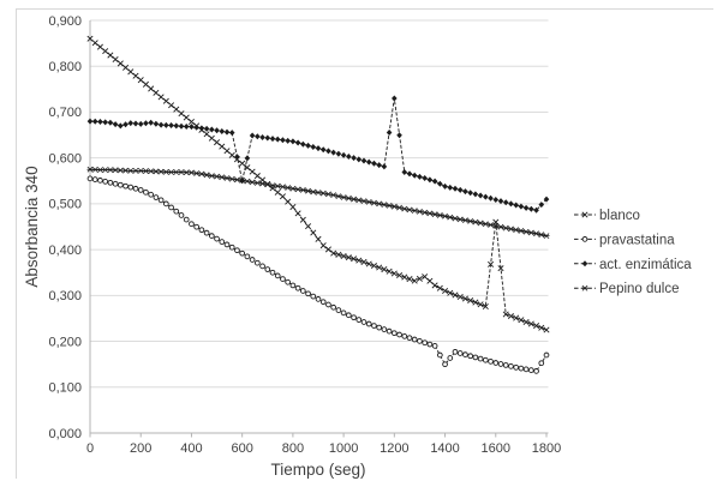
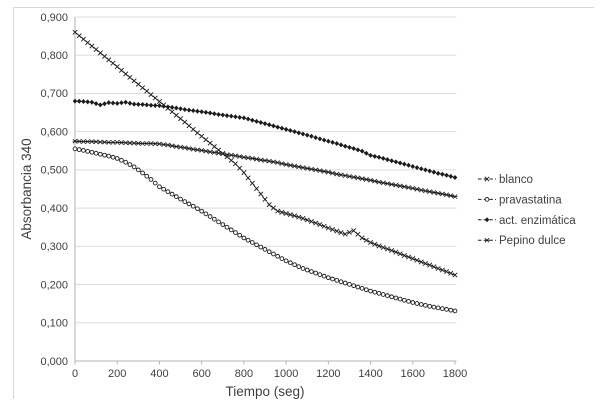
act. enzimática/600: 0,55 -> 0,65
act. enzimática/1200: 0,73 -> 0,57
pravastatina/1400: 0,15 -> 0,18
blanco/1600: 0,46 -> 0,27
pravastatina/1800: 0,17 -> 0,13
act. enzimática/1800: 0,51 -> 0,48
